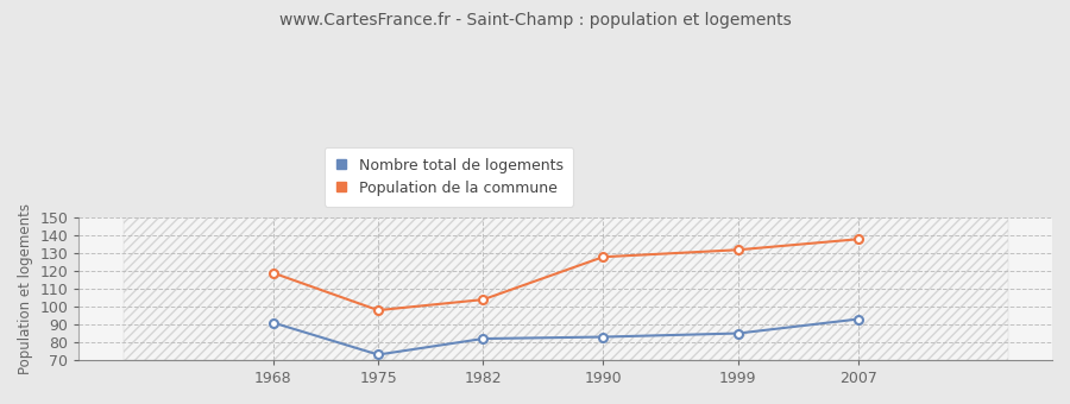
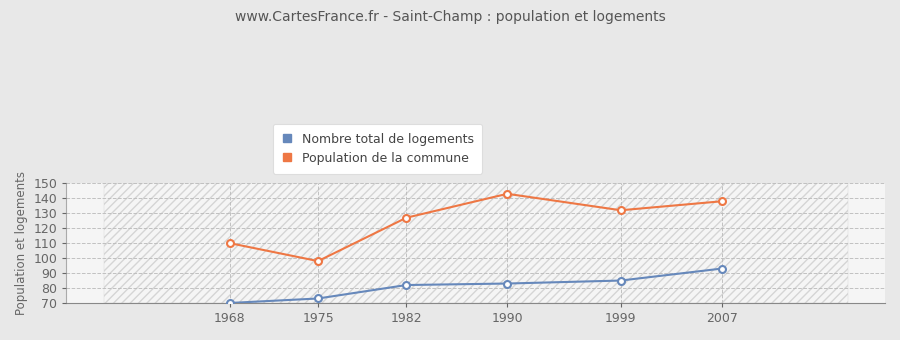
Nombre total de logements/1968: 91 -> 70
Population de la commune/1968: 119 -> 110
Population de la commune/1982: 104 -> 127
Population de la commune/1990: 128 -> 143
